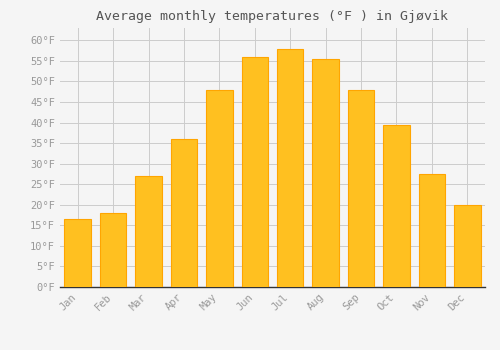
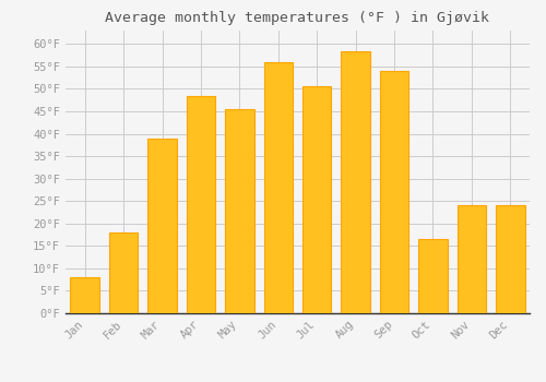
Jan: 16.5°F -> 8.0°F
Mar: 27.0°F -> 39.0°F
Apr: 36.0°F -> 48.5°F
May: 48.0°F -> 45.5°F
Jul: 58.0°F -> 50.5°F
Aug: 55.5°F -> 58.5°F
Sep: 48.0°F -> 54.0°F
Oct: 39.5°F -> 16.5°F
Nov: 27.5°F -> 24.0°F
Dec: 20.0°F -> 24.0°F
